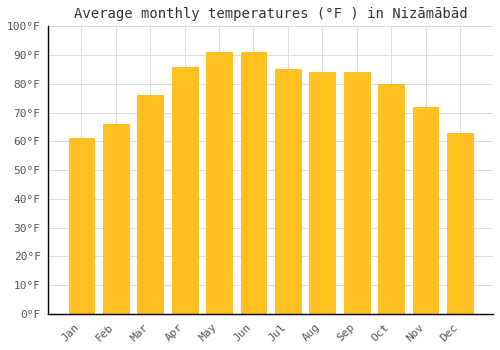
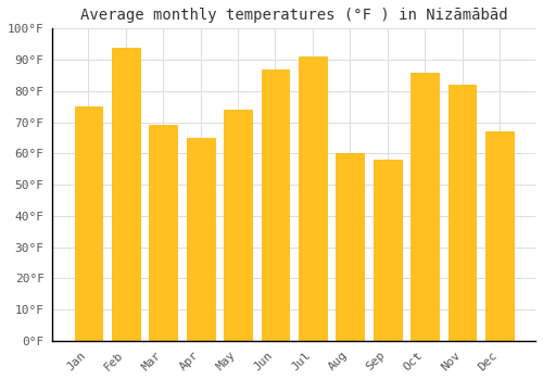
Jan: 61°F -> 75°F
Feb: 66°F -> 94°F
Mar: 76°F -> 69°F
Apr: 86°F -> 65°F
May: 91°F -> 74°F
Jun: 91°F -> 87°F
Jul: 85°F -> 91°F
Aug: 84°F -> 60°F
Sep: 84°F -> 58°F
Oct: 80°F -> 86°F
Nov: 72°F -> 82°F
Dec: 63°F -> 67°F
